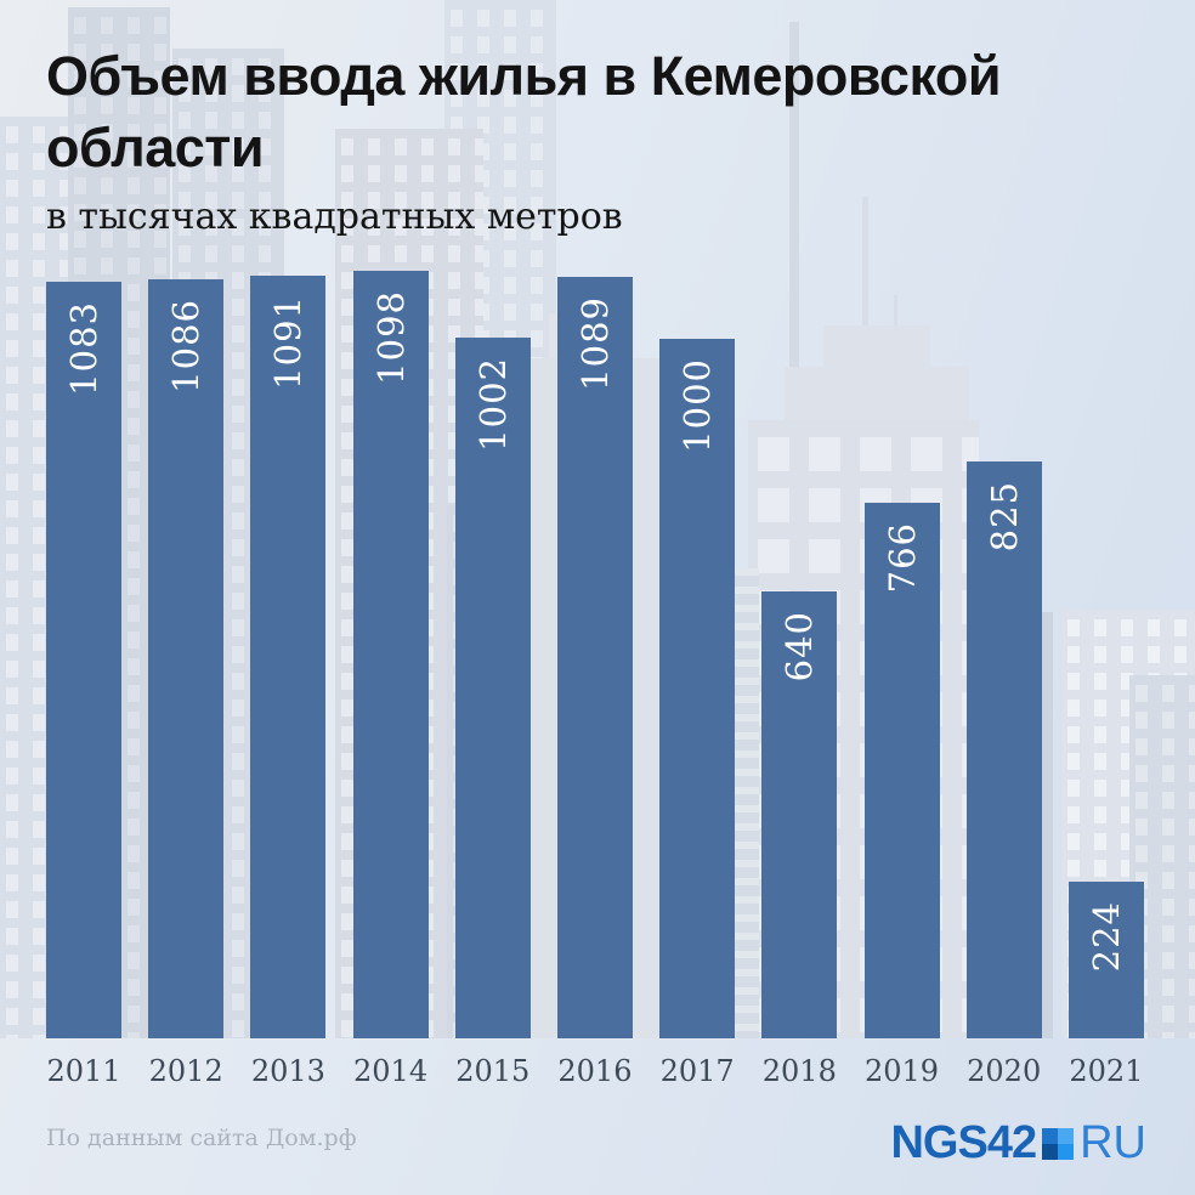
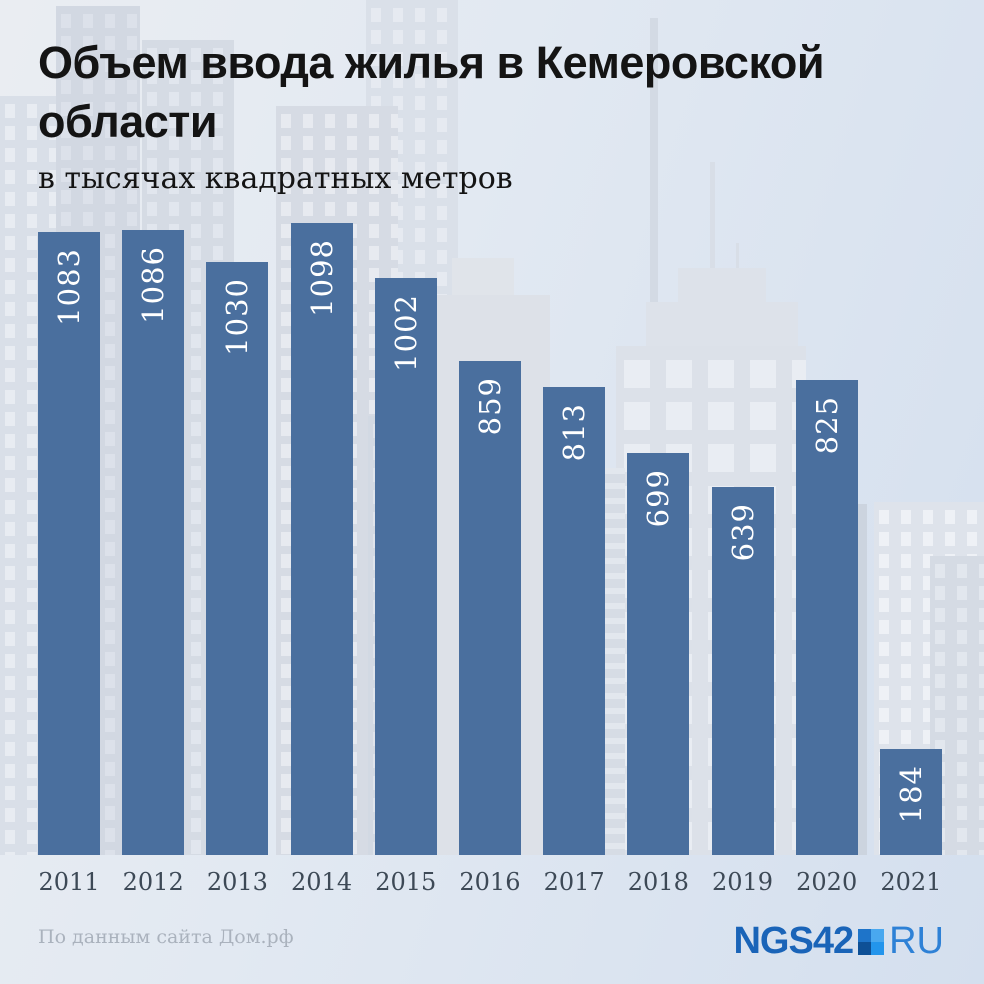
2013: 1091 -> 1030
2016: 1089 -> 859
2017: 1000 -> 813
2018: 640 -> 699
2019: 766 -> 639
2021: 224 -> 184
